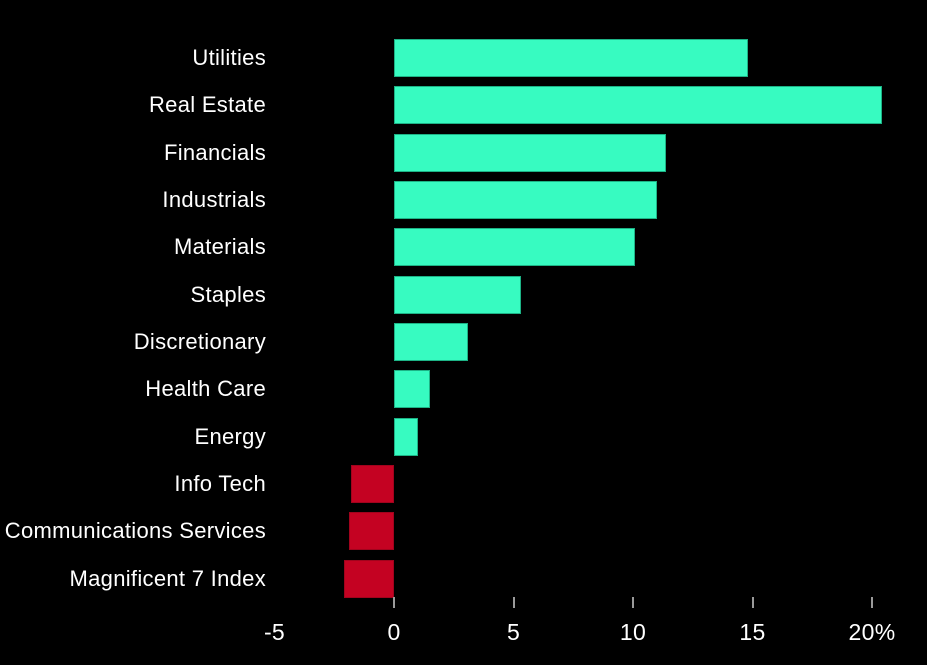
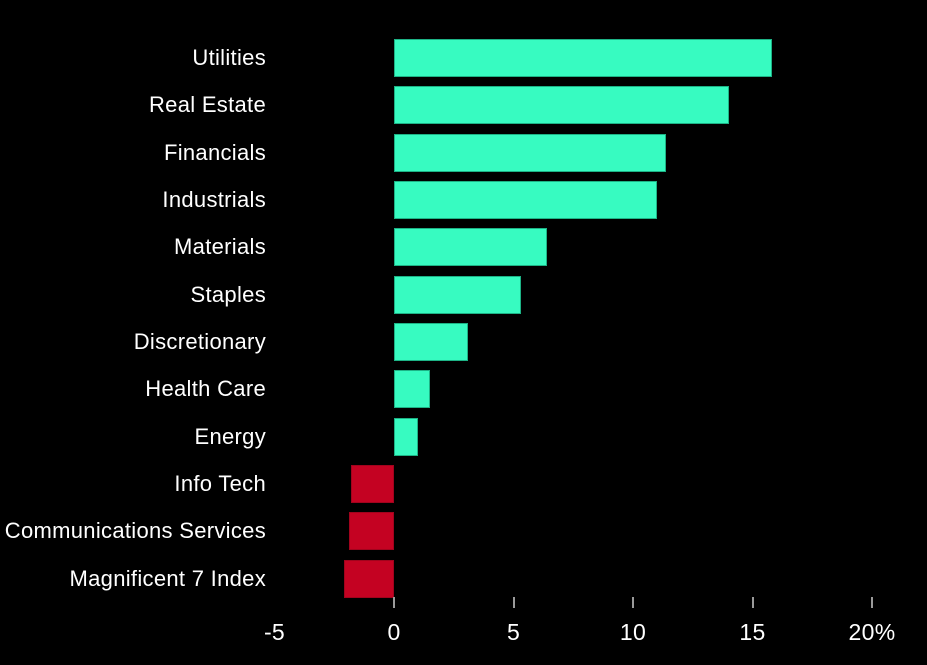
Utilities: 14.8% -> 15.8%
Real Estate: 20.4% -> 14.0%
Materials: 10.1% -> 6.4%
